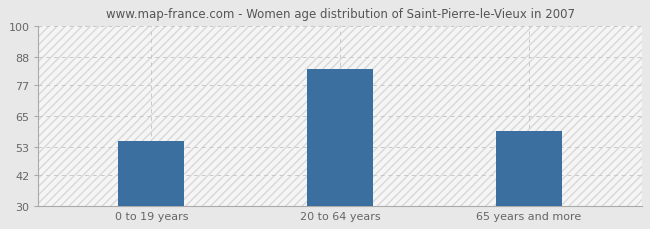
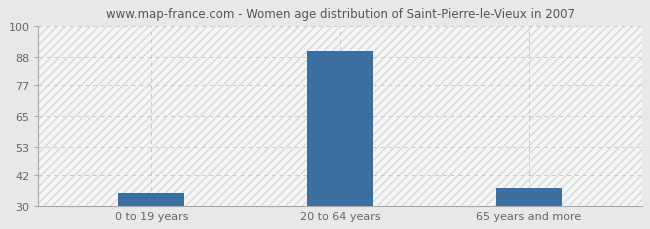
0 to 19 years: 55 -> 35
20 to 64 years: 83 -> 90
65 years and more: 59 -> 37
